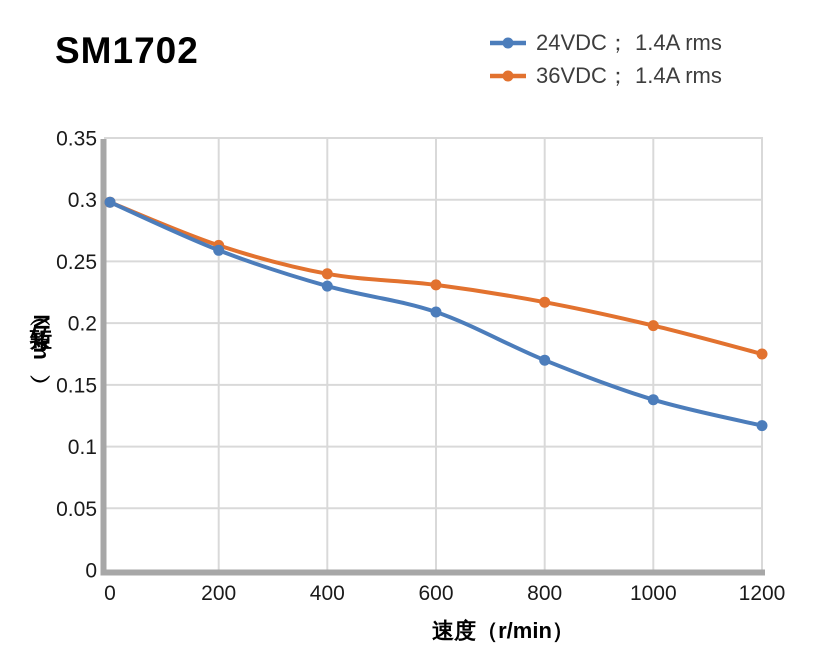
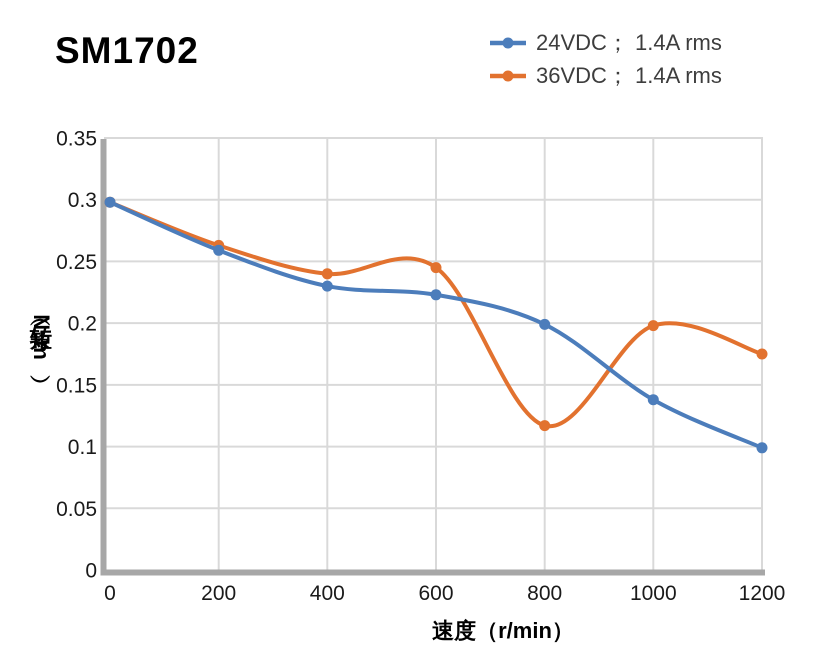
24VDC； 1.4A rms/600: 0.209 -> 0.223
36VDC； 1.4A rms/600: 0.231 -> 0.245
24VDC； 1.4A rms/800: 0.170 -> 0.199
36VDC； 1.4A rms/800: 0.217 -> 0.117
24VDC； 1.4A rms/1200: 0.117 -> 0.099
